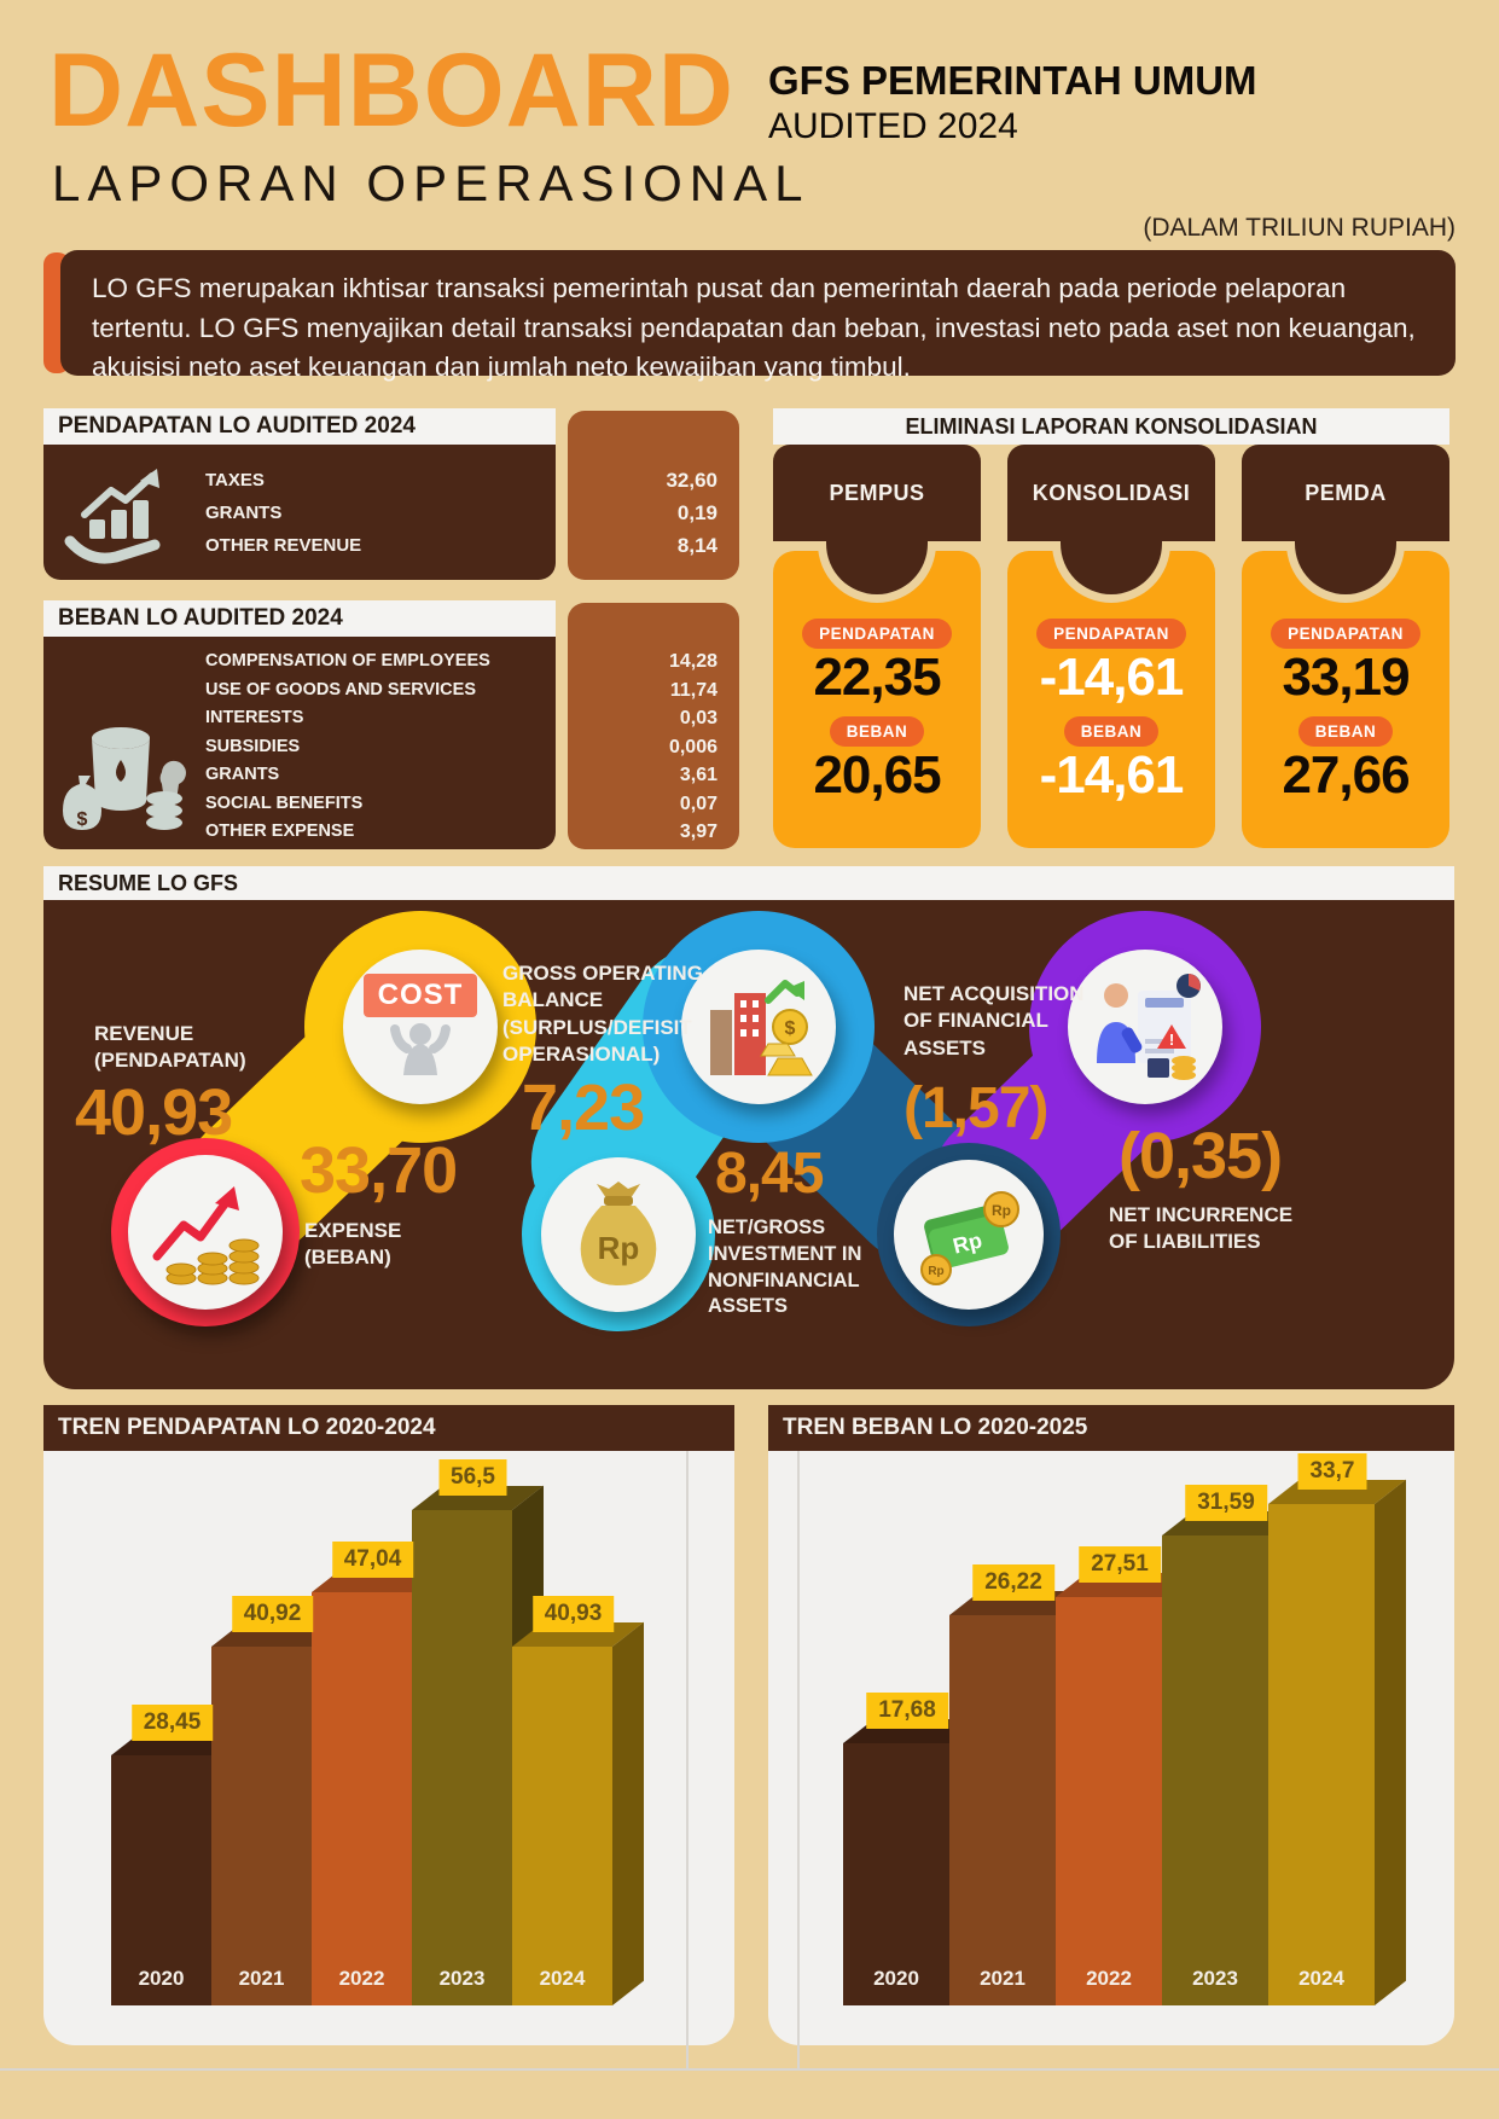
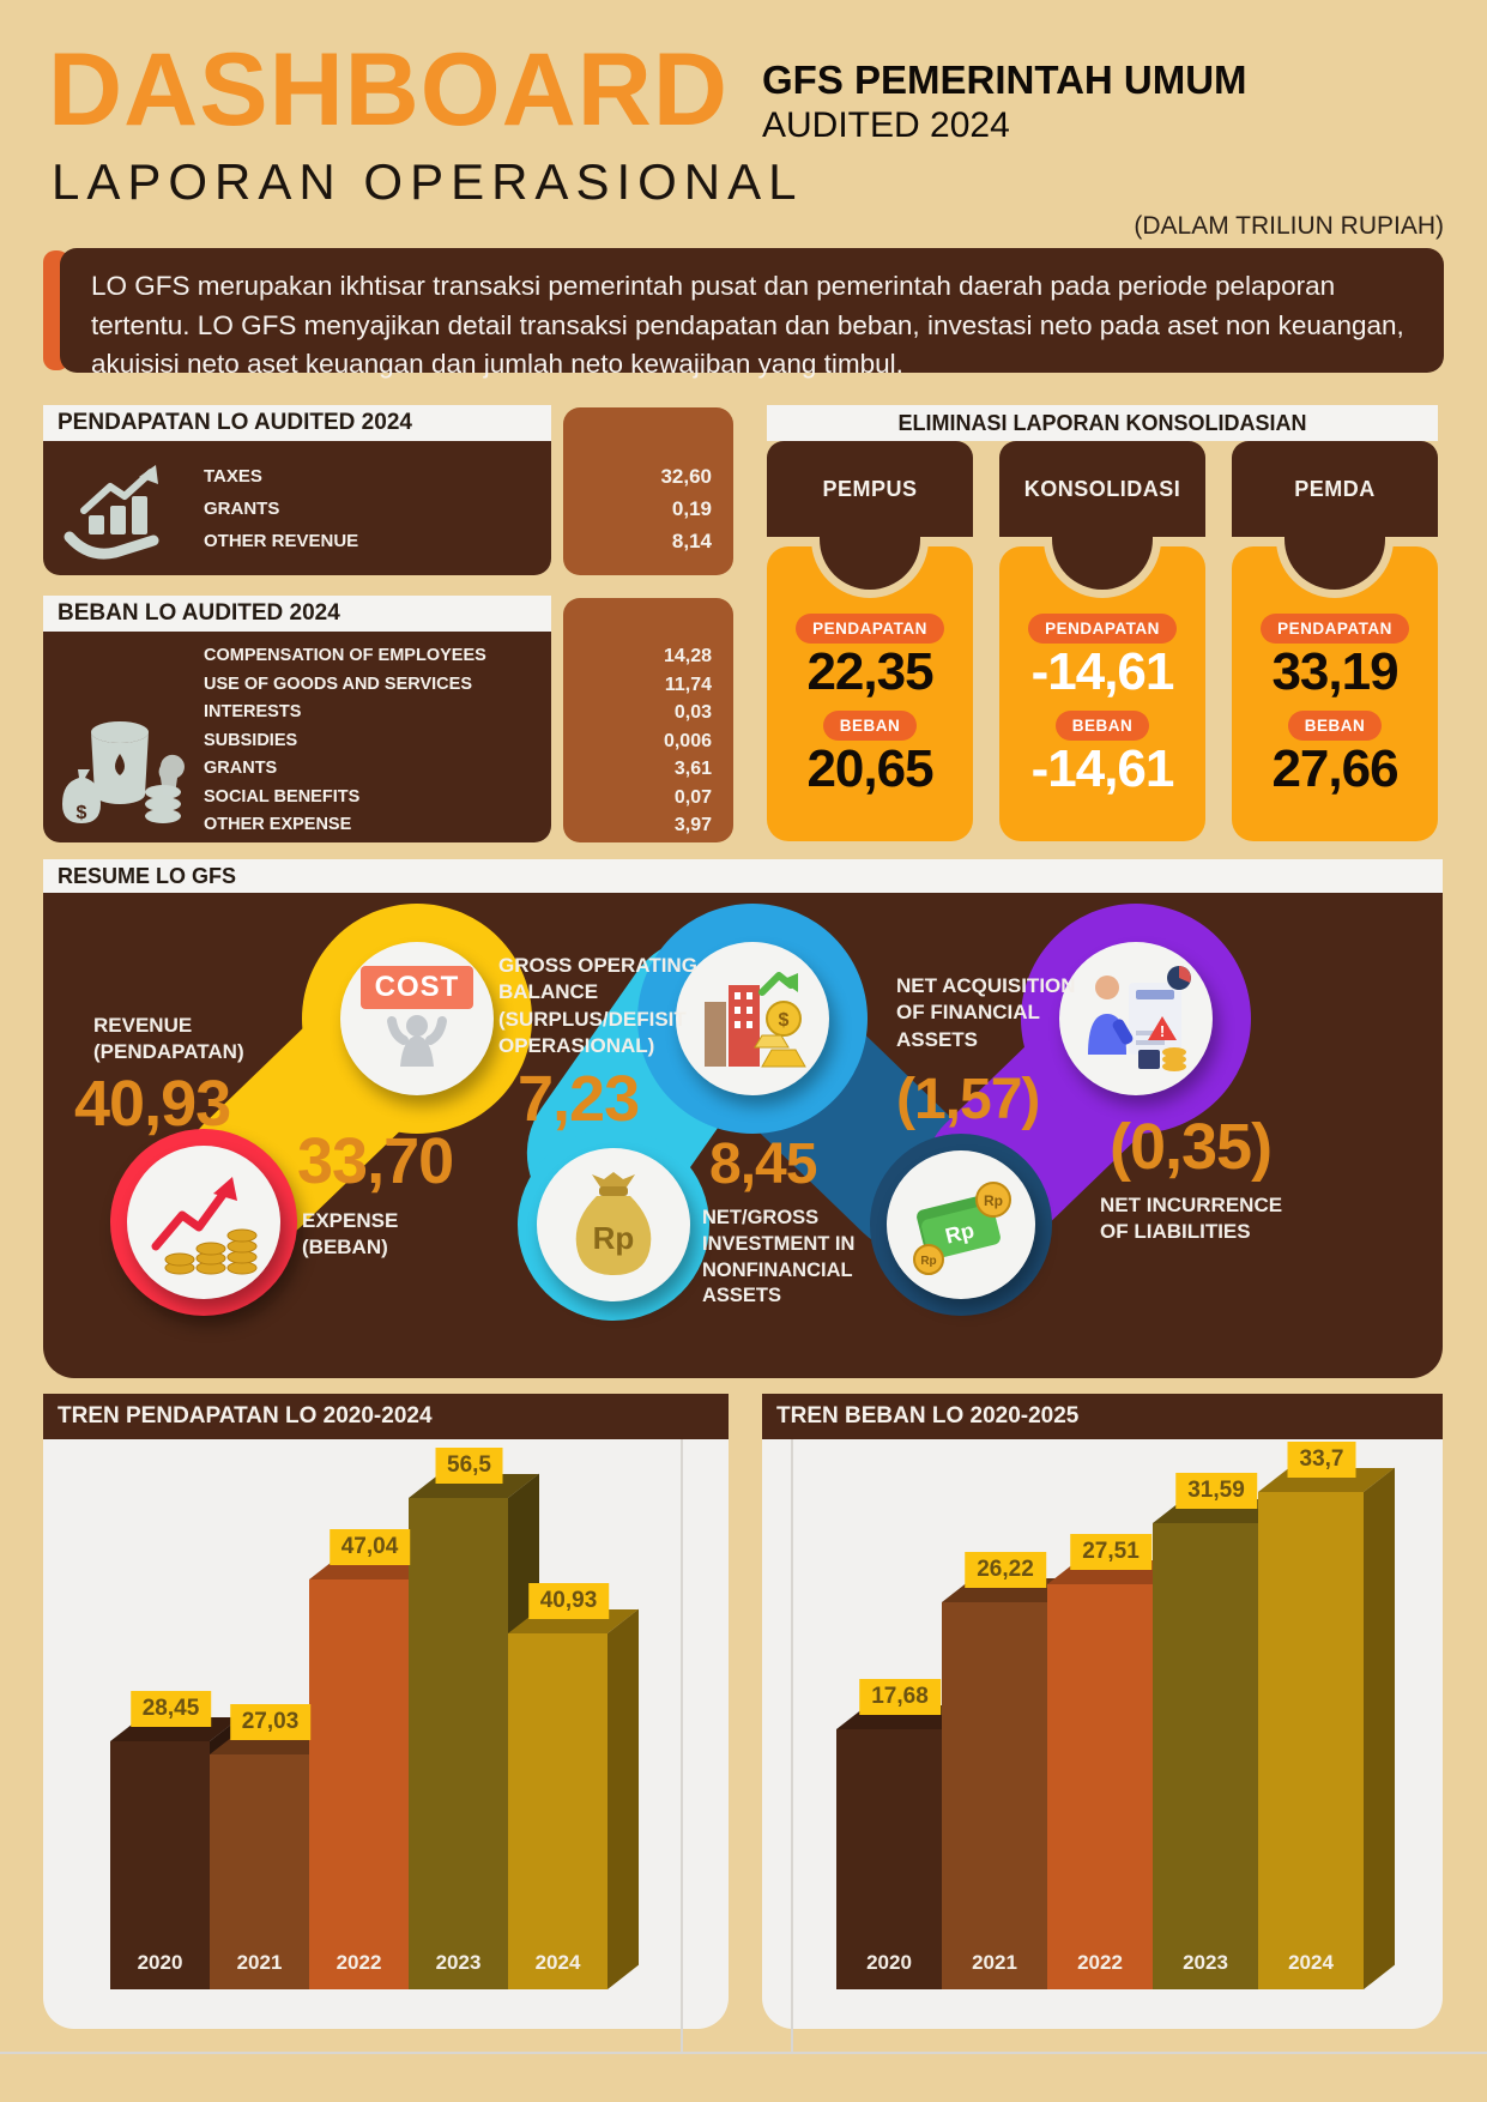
TREN PENDAPATAN LO 2020-2024/2021: 40,92 -> 27,03
